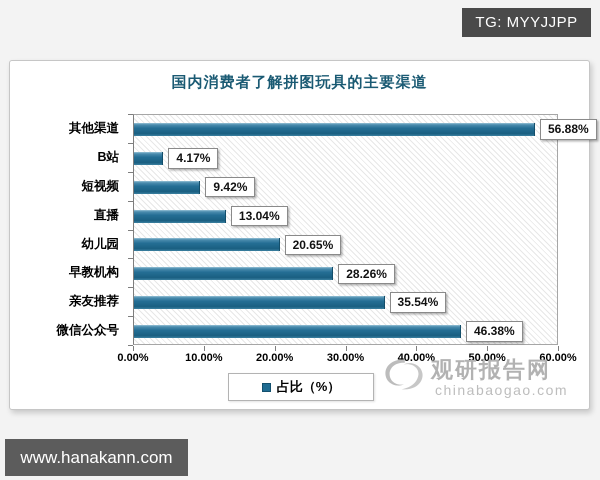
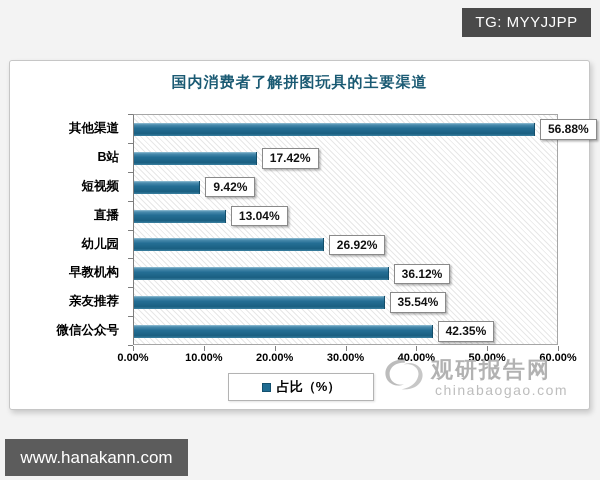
B站: 4.17% -> 17.42%
幼儿园: 20.65% -> 26.92%
早教机构: 28.26% -> 36.12%
微信公众号: 46.38% -> 42.35%
